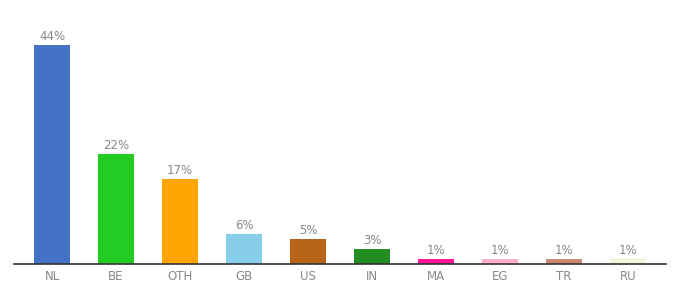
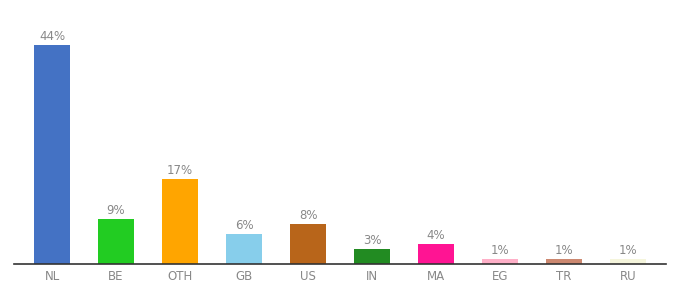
BE: 22% -> 9%
US: 5% -> 8%
MA: 1% -> 4%
